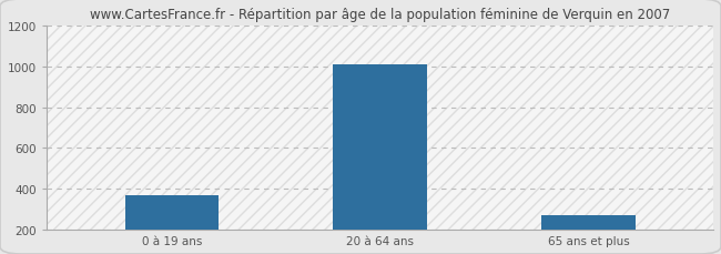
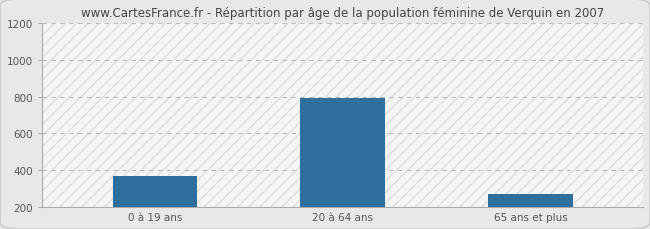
20 à 64 ans: 1010 -> 790
